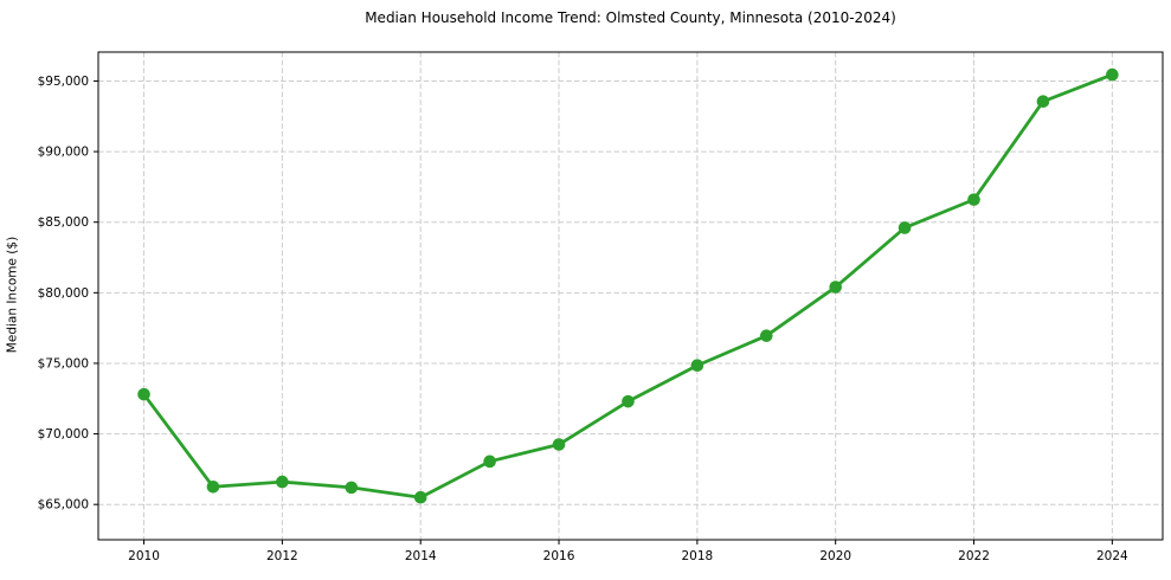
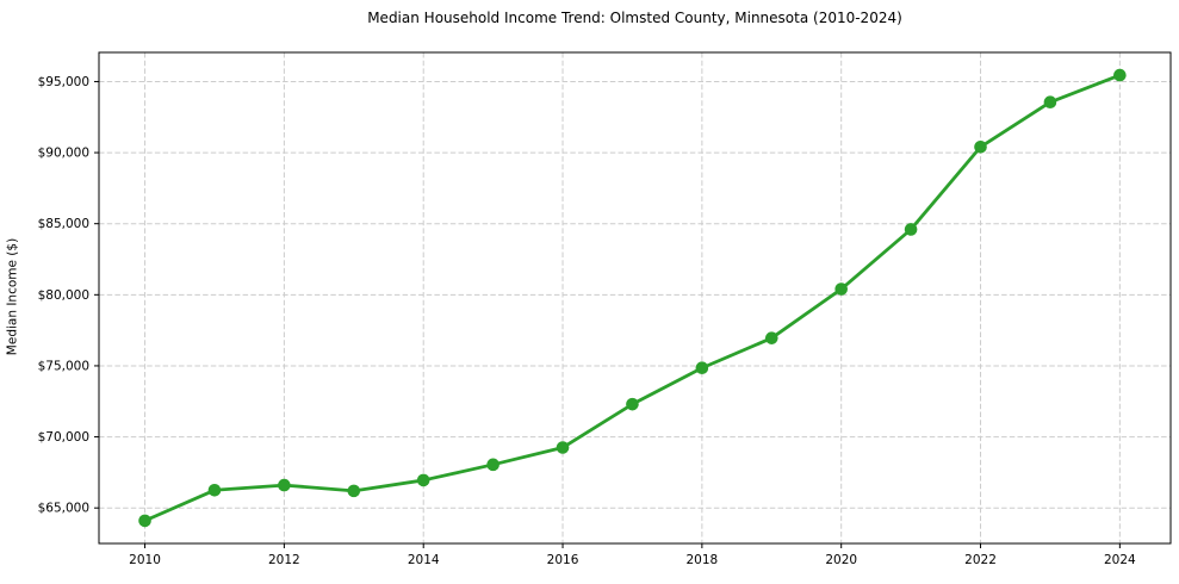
2010: $72800 -> $64100
2014: $65500 -> $67000
2022: $86600 -> $90400
